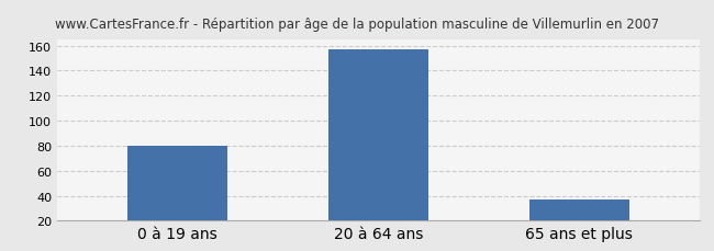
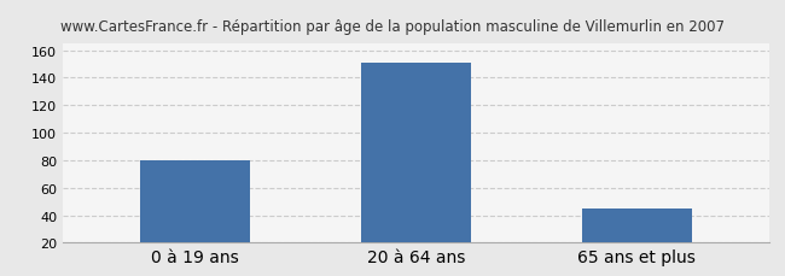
20 à 64 ans: 157 -> 151
65 ans et plus: 37 -> 45
